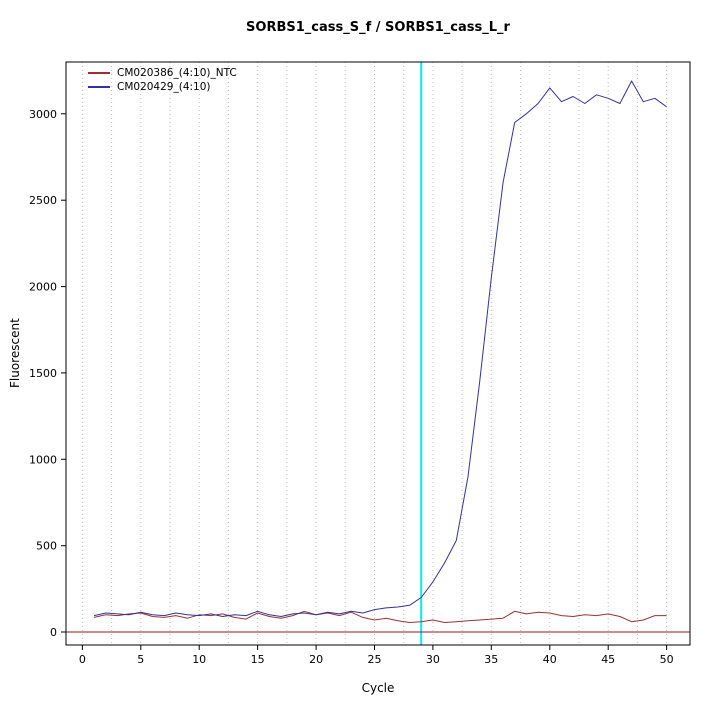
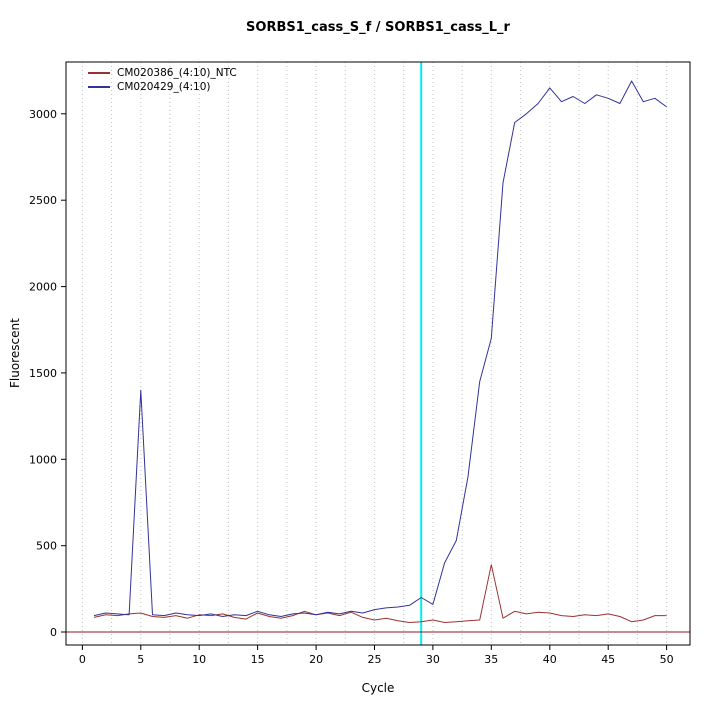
CM020429_(4:10)/5: 120 -> 1400
CM020429_(4:10)/30: 290 -> 160
CM020386_(4:10)_NTC/35: 80 -> 390
CM020429_(4:10)/35: 2050 -> 1700
